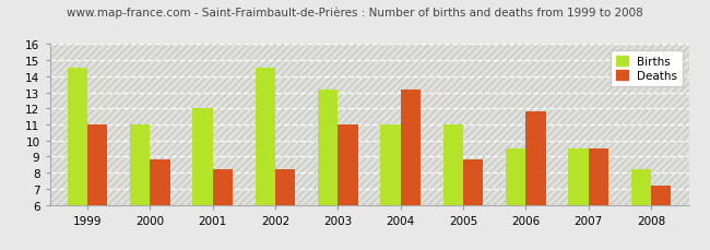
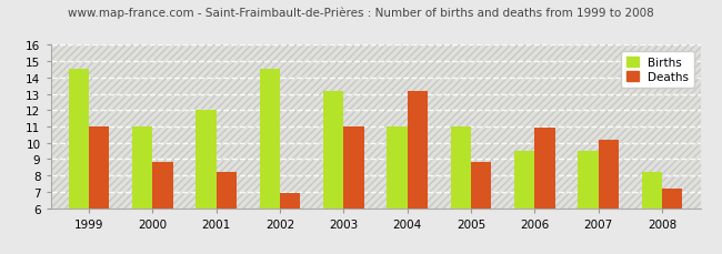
Deaths/2002: 8.2 -> 6.9
Deaths/2006: 11.8 -> 10.9
Deaths/2007: 9.5 -> 10.2
